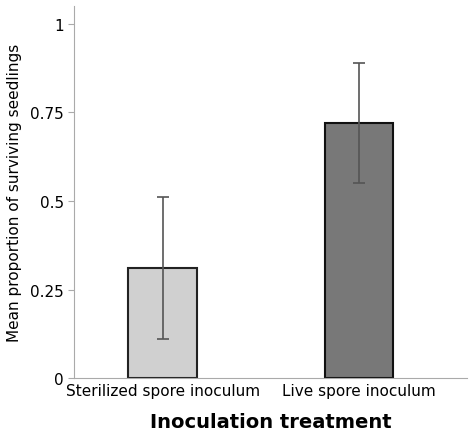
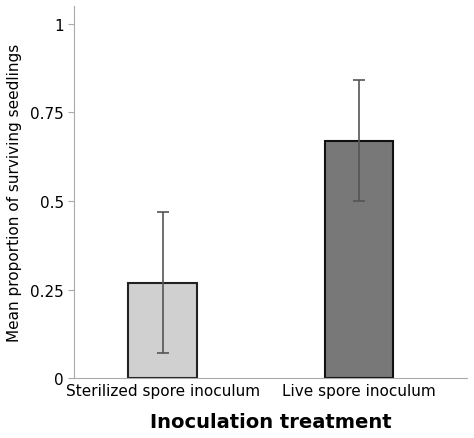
Sterilized spore inoculum: 0.31 -> 0.27
Live spore inoculum: 0.72 -> 0.67
